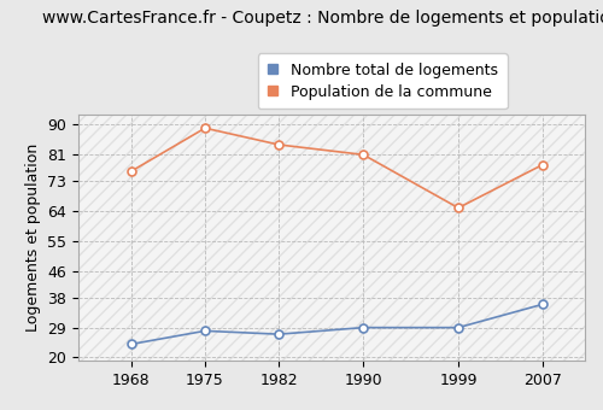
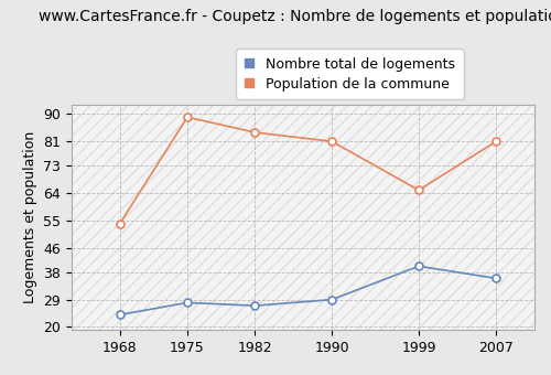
Population de la commune/1968: 76 -> 54
Nombre total de logements/1999: 29 -> 40
Population de la commune/2007: 78 -> 81
